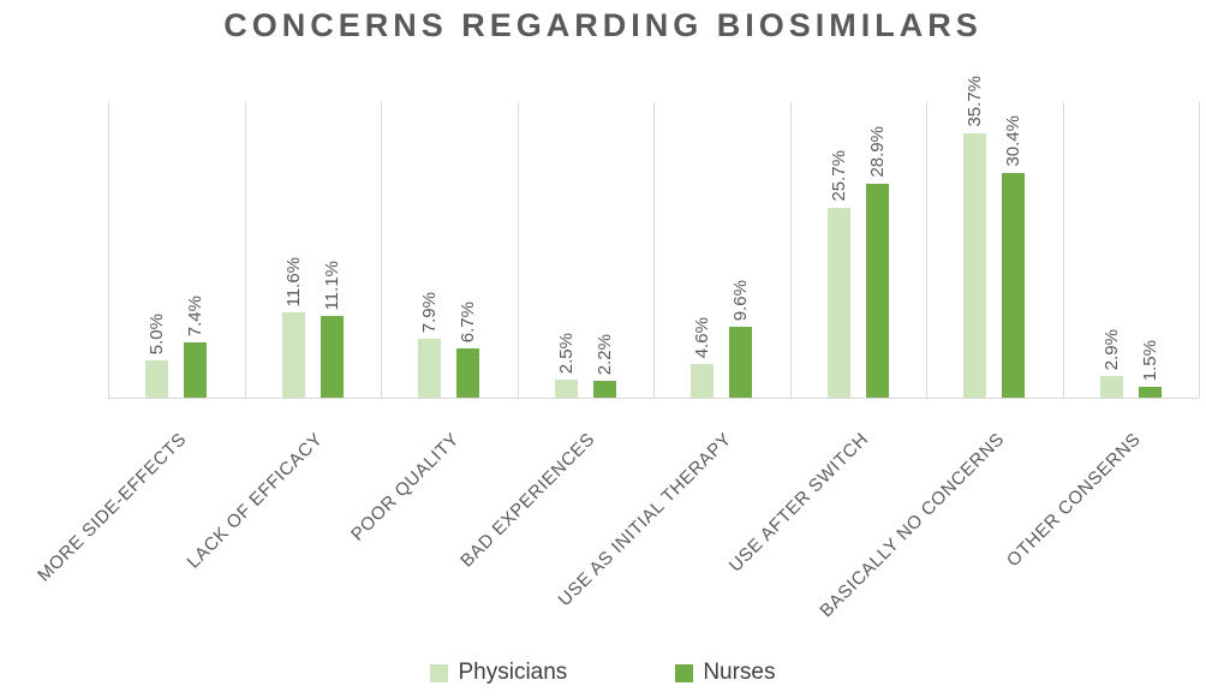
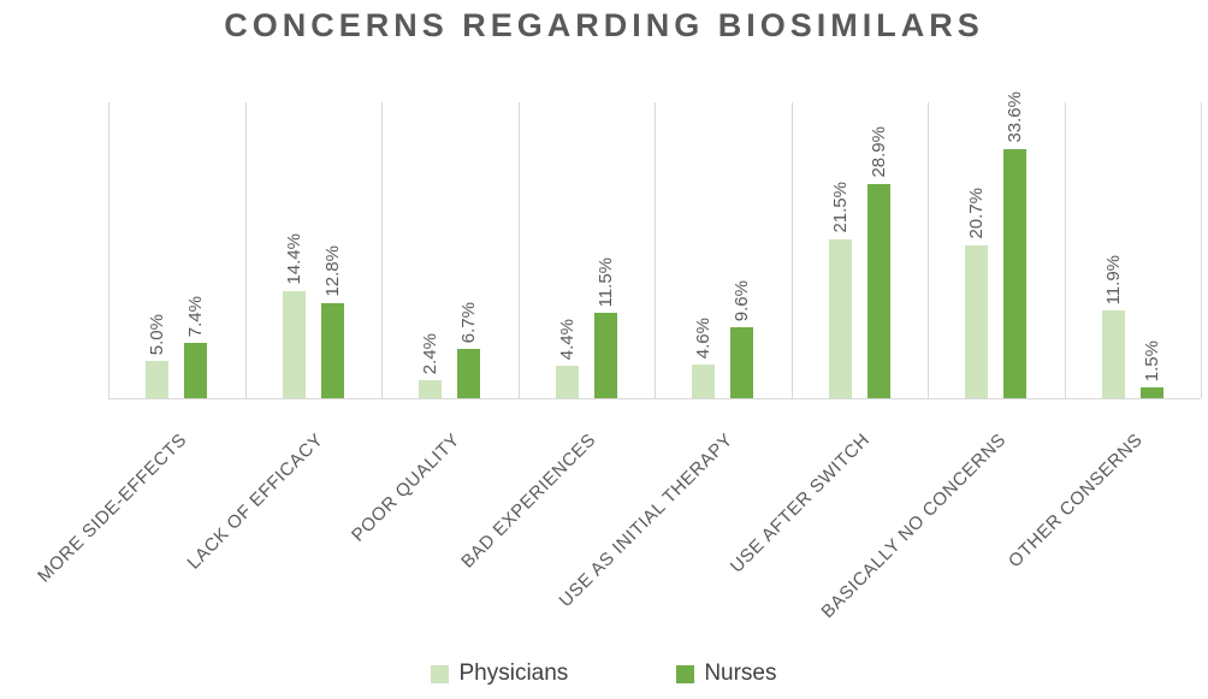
Physicians/LACK OF EFFICACY: 11.6% -> 14.4%
Nurses/LACK OF EFFICACY: 11.1% -> 12.8%
Physicians/POOR QUALITY: 7.9% -> 2.4%
Physicians/BAD EXPERIENCES: 2.5% -> 4.4%
Nurses/BAD EXPERIENCES: 2.2% -> 11.5%
Physicians/USE AFTER SWITCH: 25.7% -> 21.5%
Physicians/BASICALLY NO CONCERNS: 35.7% -> 20.7%
Nurses/BASICALLY NO CONCERNS: 30.4% -> 33.6%
Physicians/OTHER CONSERNS: 2.9% -> 11.9%
